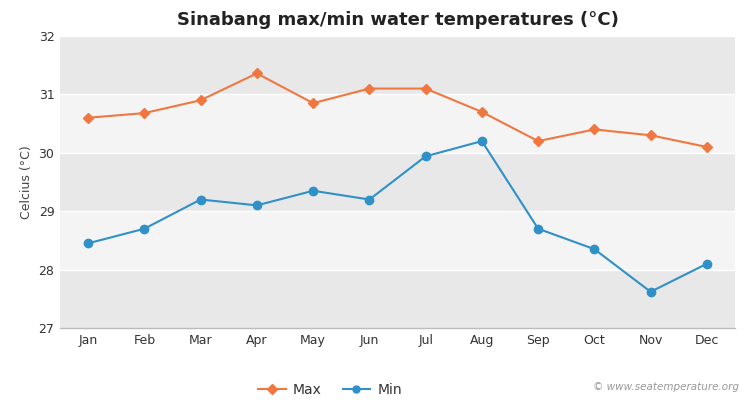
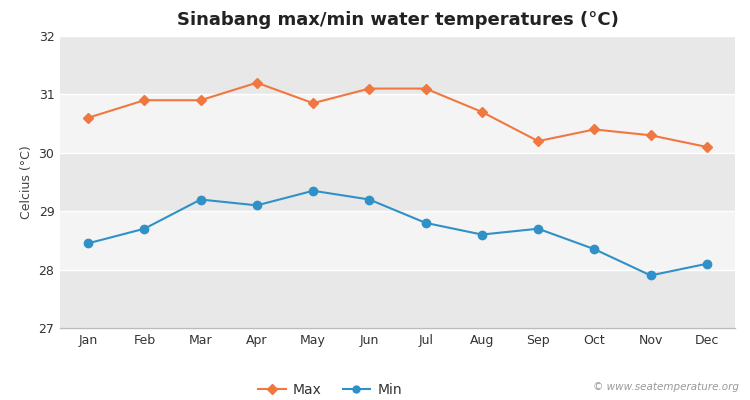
Max/Feb: 30.68 -> 30.90
Max/Apr: 31.36 -> 31.20
Min/Jul: 29.94 -> 28.80
Min/Aug: 30.20 -> 28.60
Min/Nov: 27.62 -> 27.90
